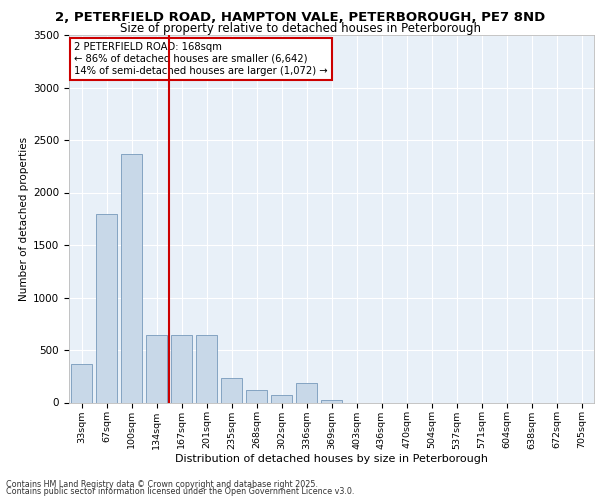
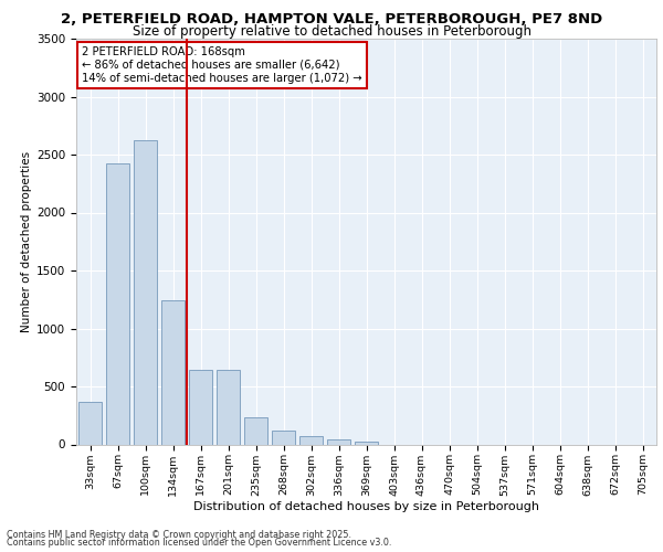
67sqm: 1800 -> 2420
100sqm: 2370 -> 2620
134sqm: 640 -> 1240
336sqm: 190 -> 40
